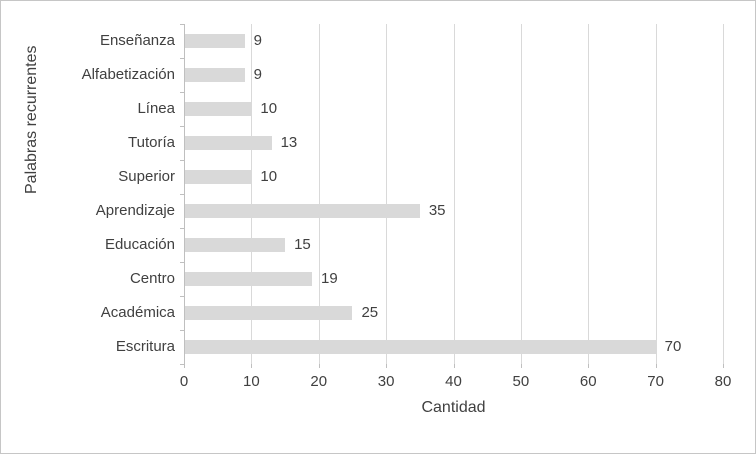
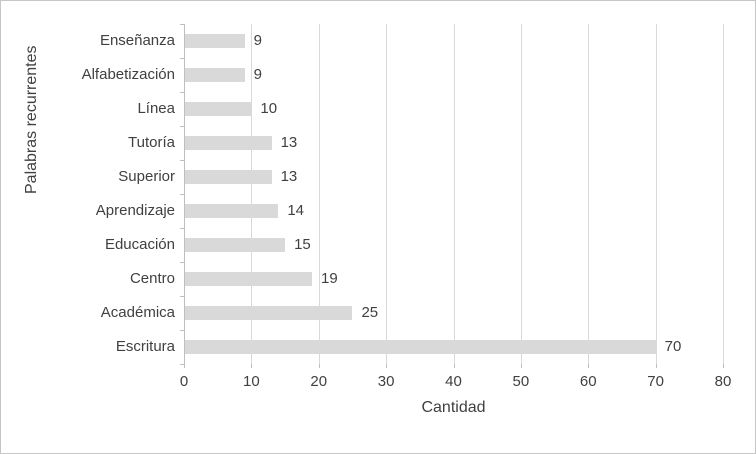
Superior: 10 -> 13
Aprendizaje: 35 -> 14
